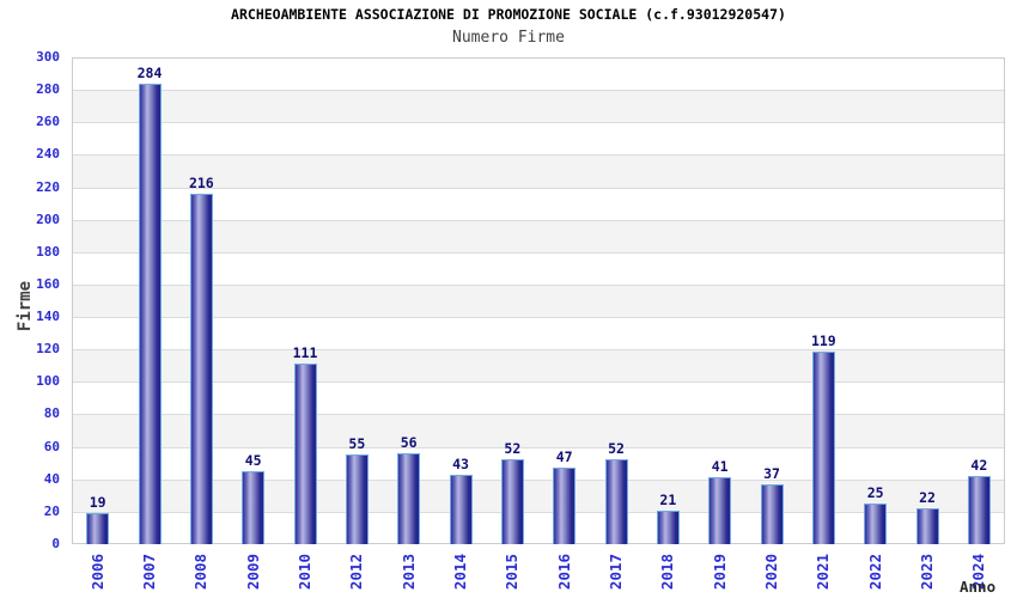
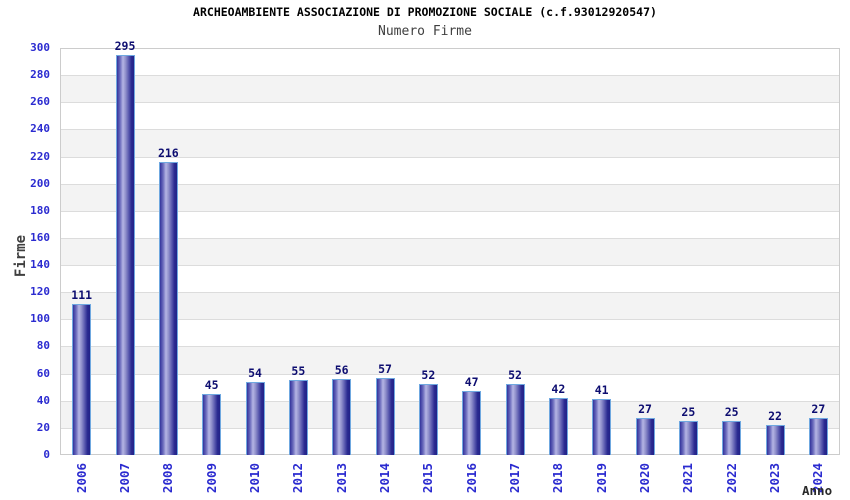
2006: 19 -> 111
2007: 284 -> 295
2010: 111 -> 54
2014: 43 -> 57
2018: 21 -> 42
2020: 37 -> 27
2021: 119 -> 25
2024: 42 -> 27
